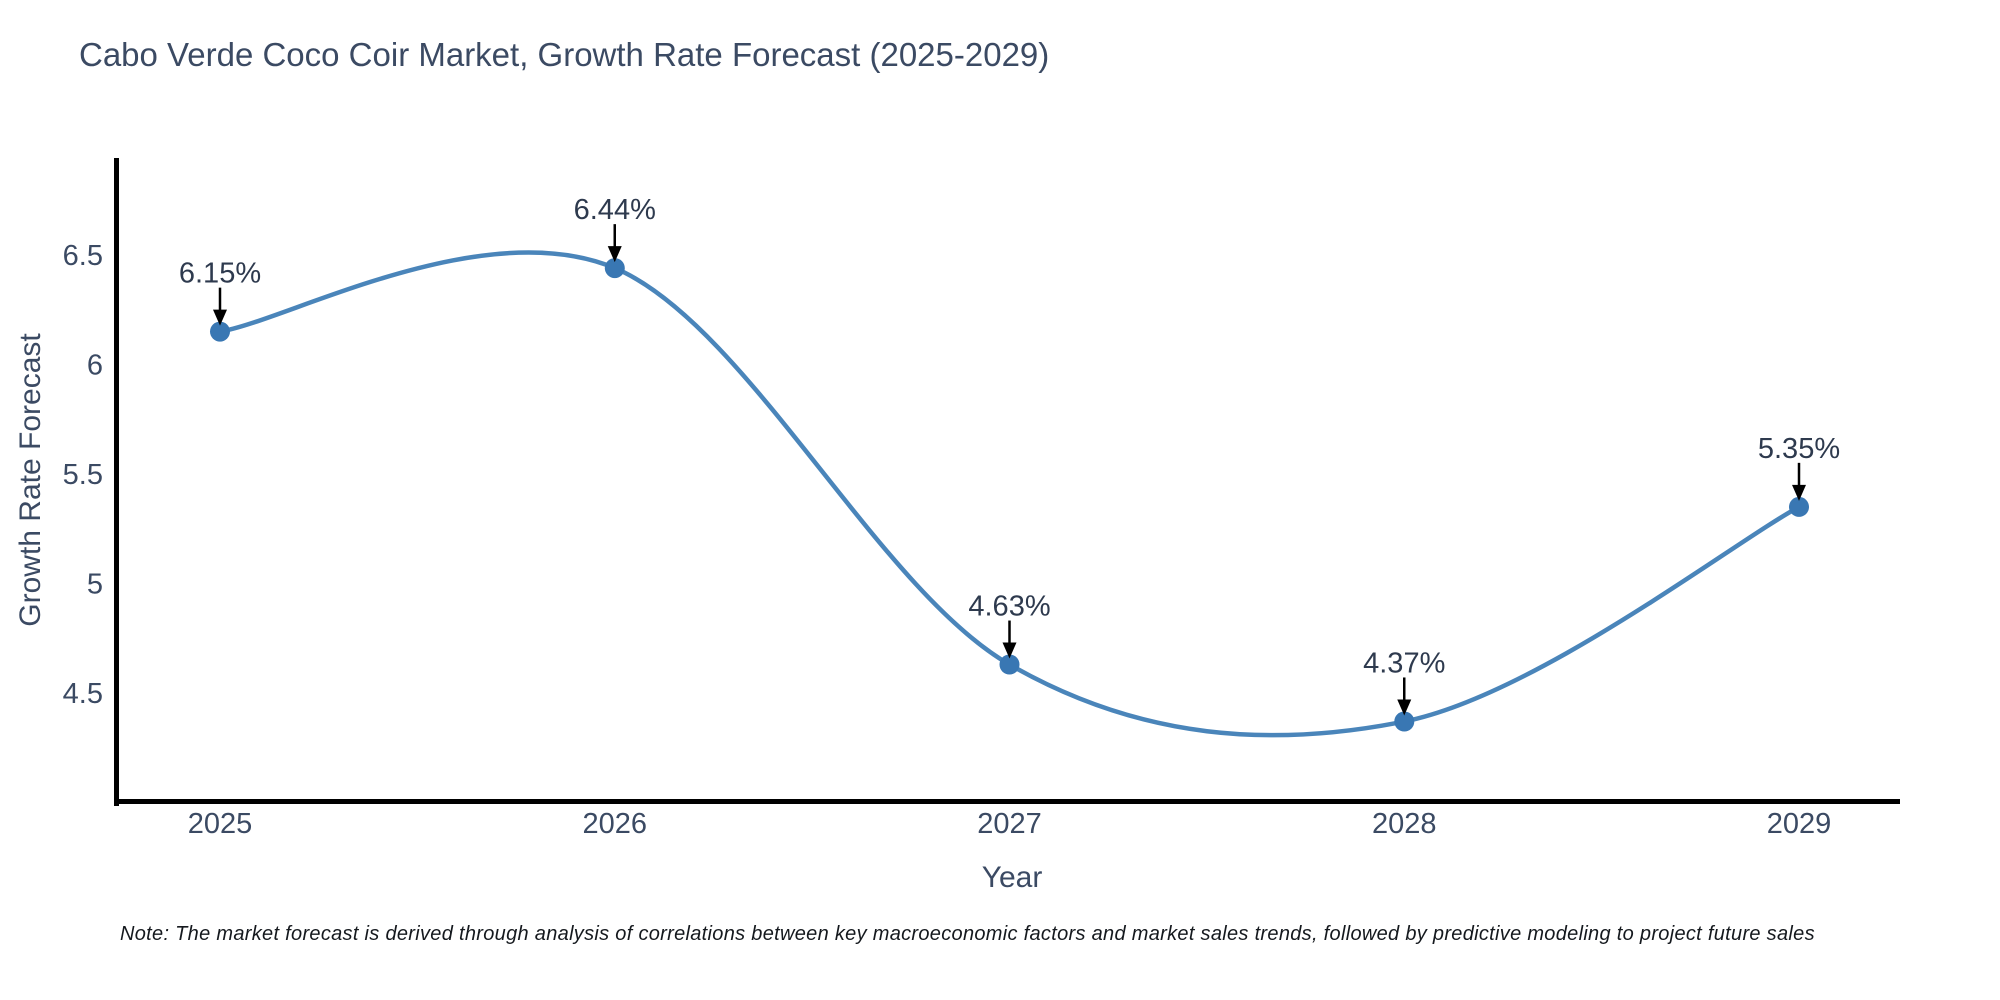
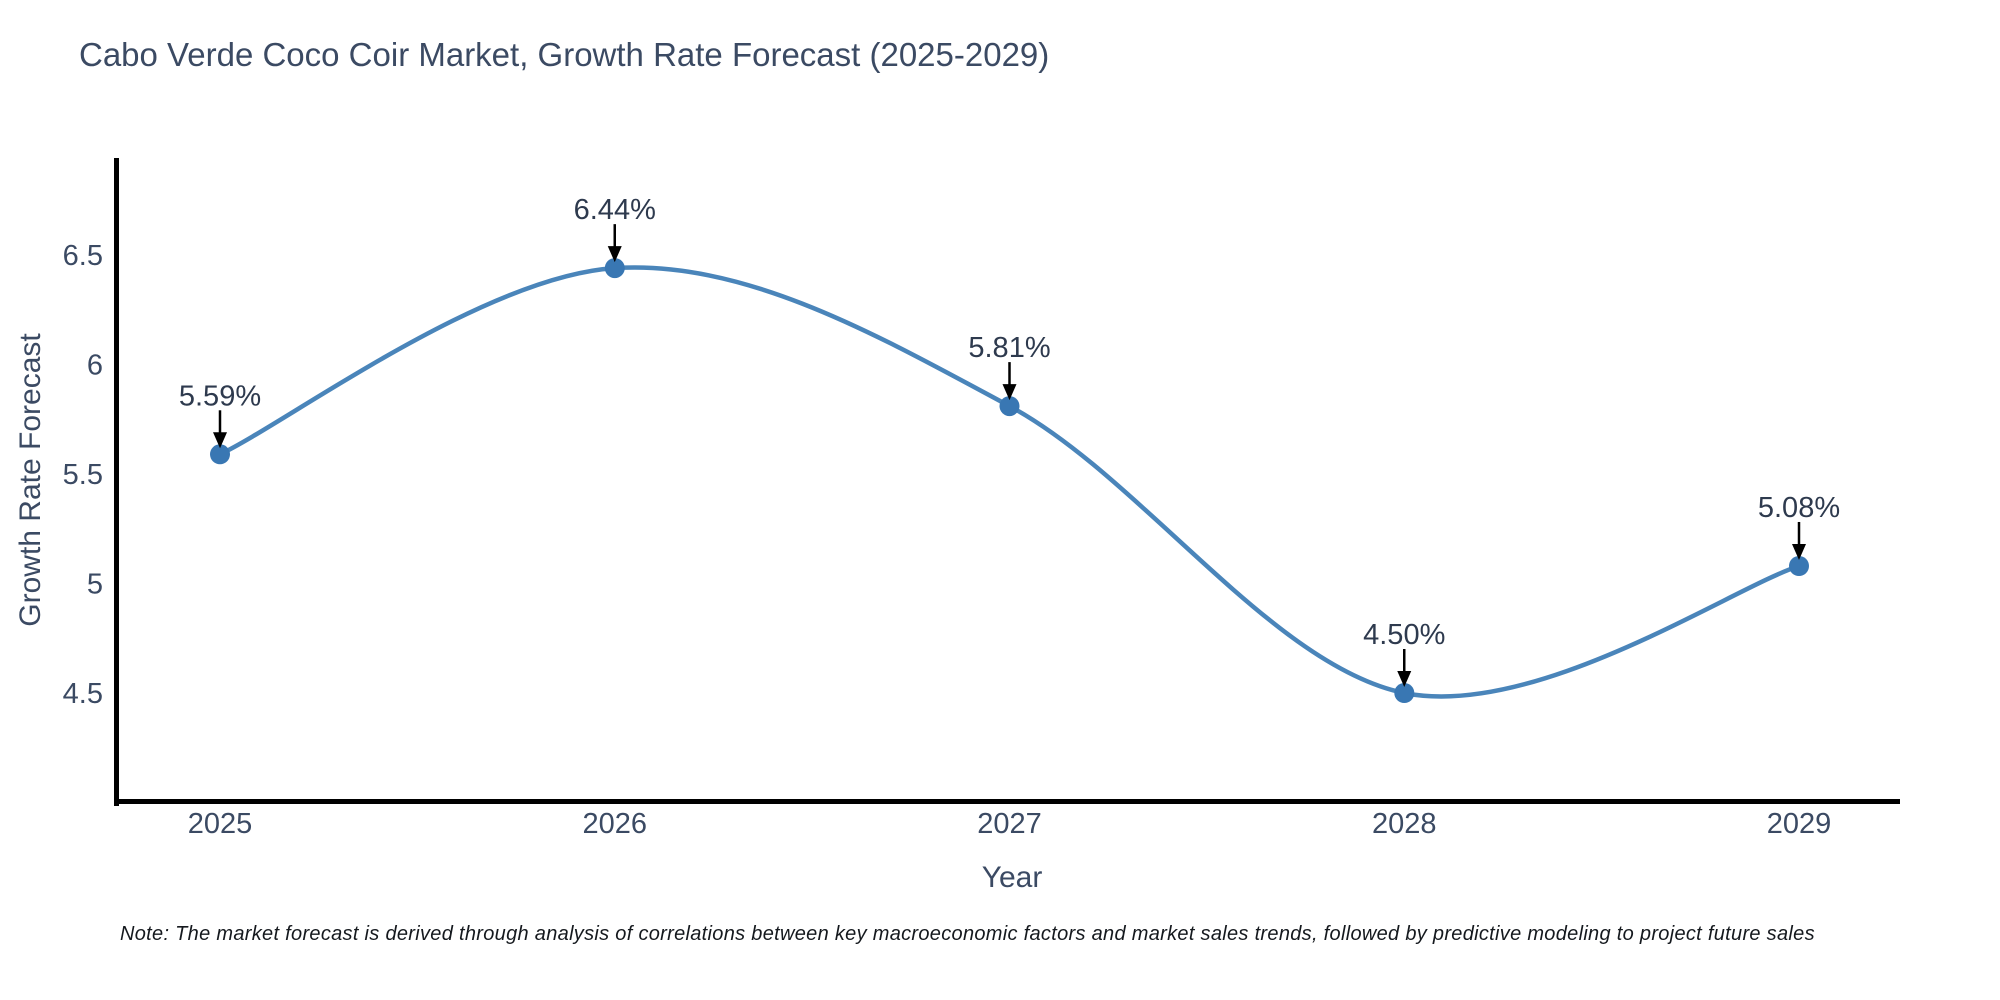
2025: 6.15% -> 5.59%
2027: 4.63% -> 5.81%
2028: 4.37% -> 4.50%
2029: 5.35% -> 5.08%
